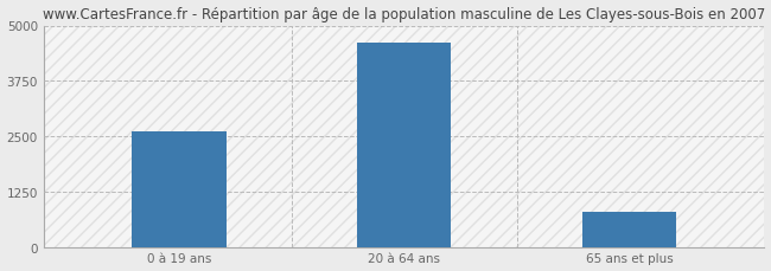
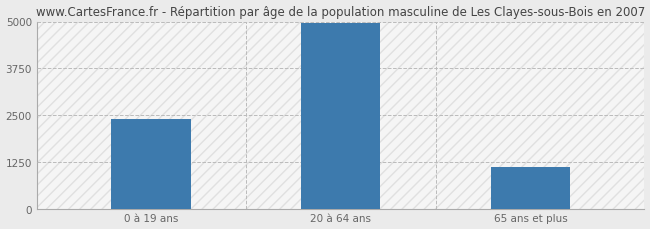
0 à 19 ans: 2600 -> 2400
20 à 64 ans: 4600 -> 4950
65 ans et plus: 800 -> 1100
